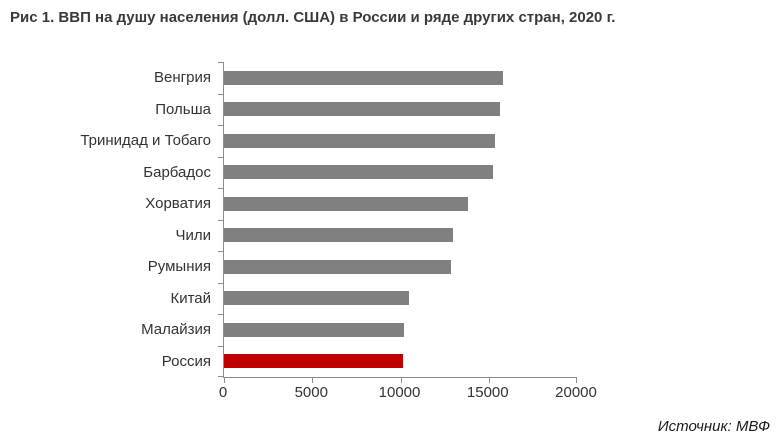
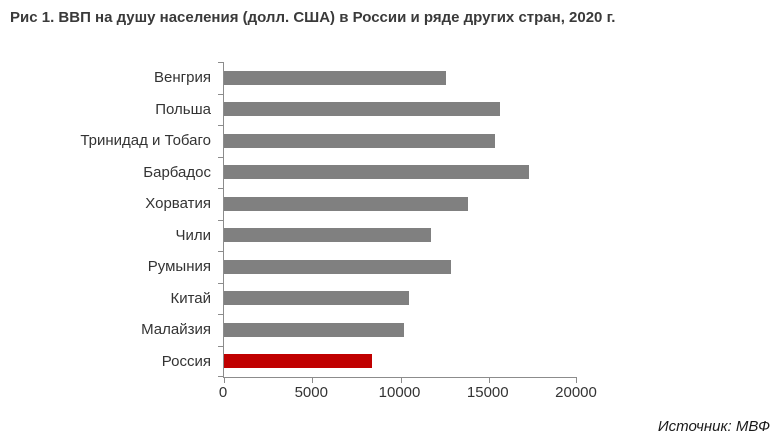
Венгрия: 15800 -> 12600
Барбадос: 15200 -> 17300
Чили: 13000 -> 11700
Россия: 10200 -> 8400
